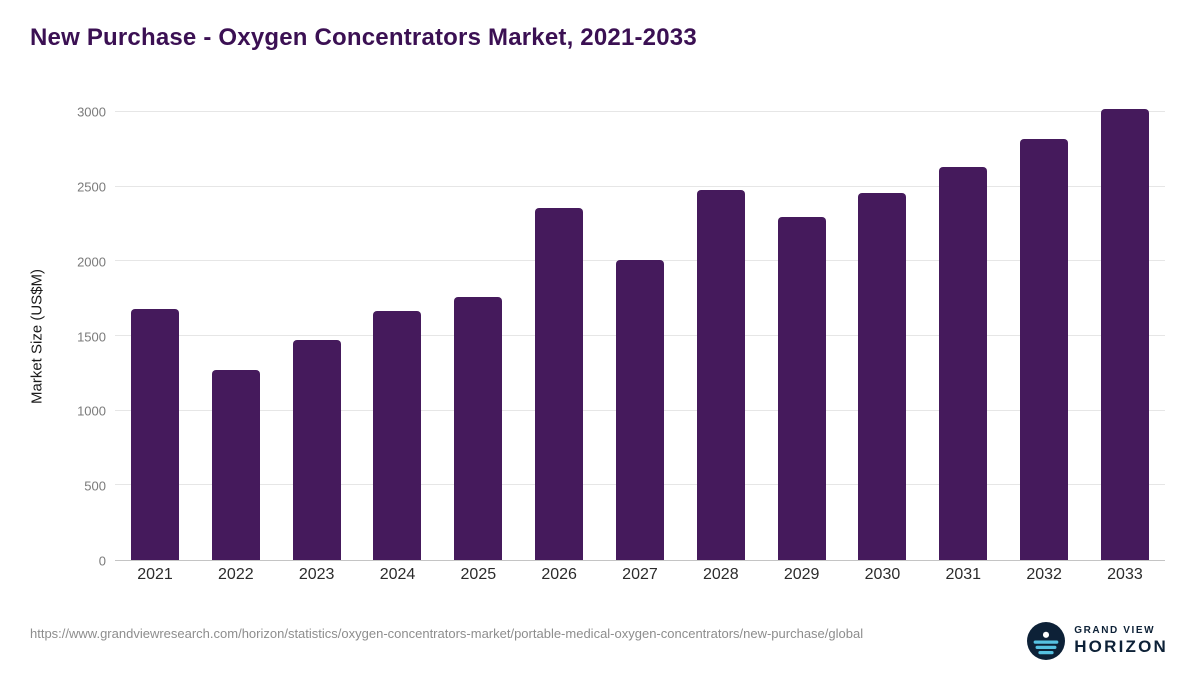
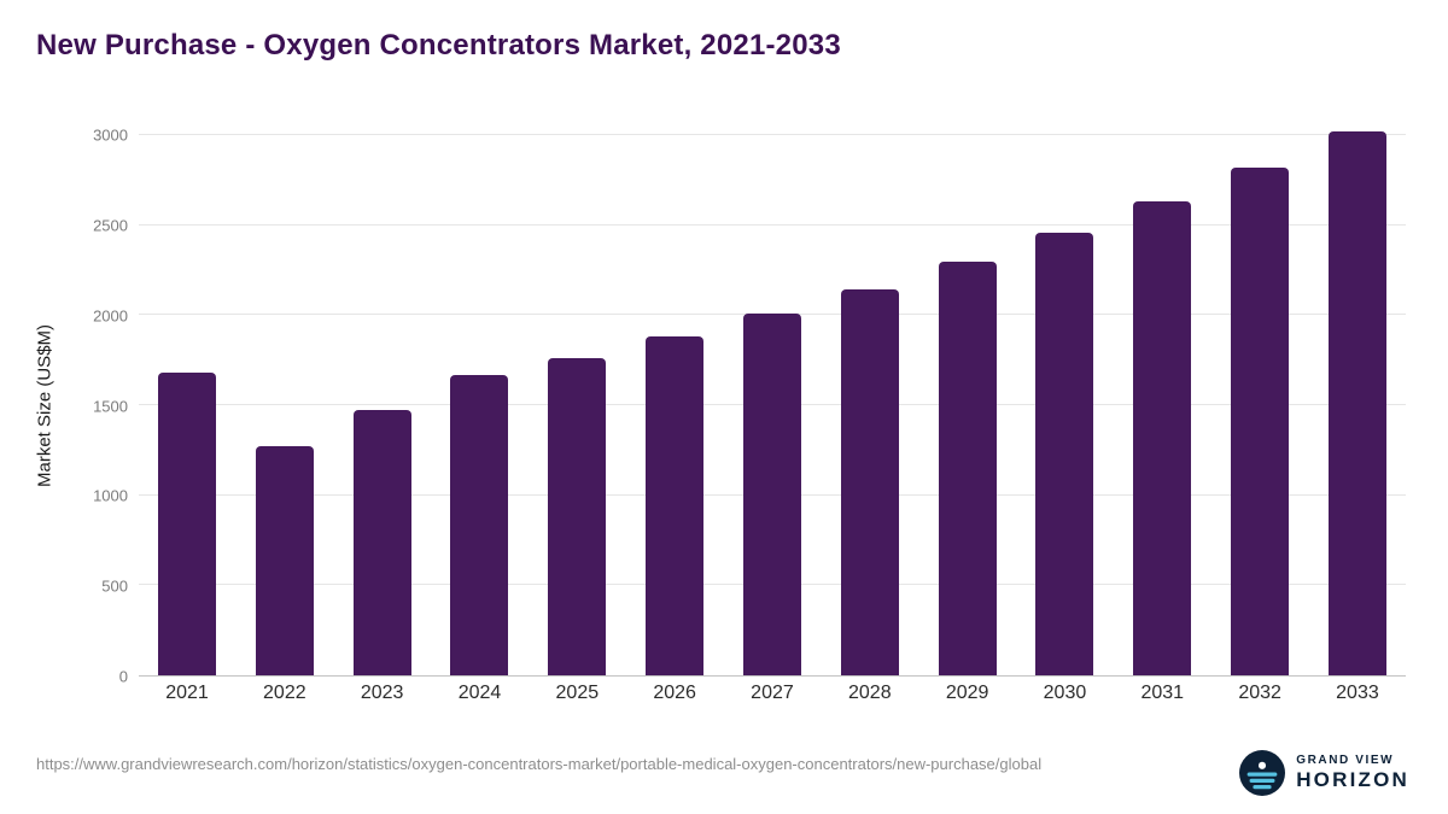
2026: 2360 -> 1880
2028: 2480 -> 2140
